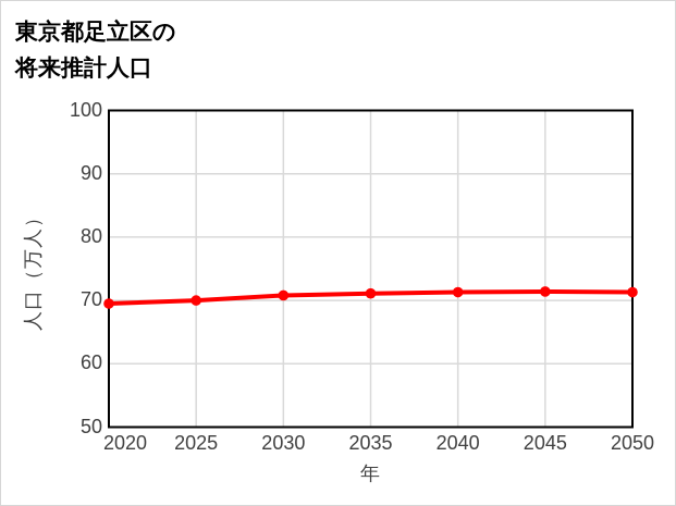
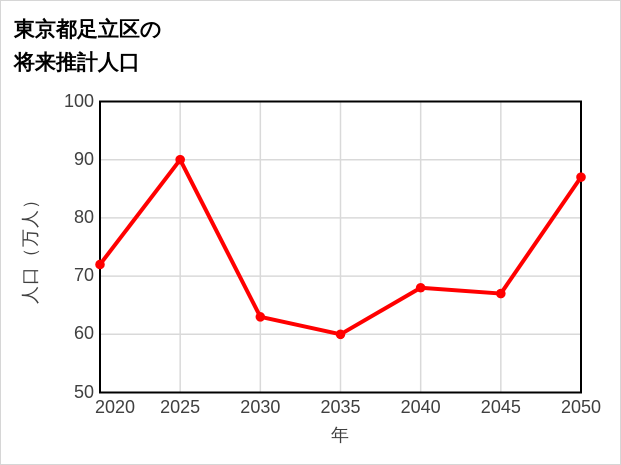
2020: 70 -> 72
2025: 70 -> 90
2030: 71 -> 63
2035: 71 -> 60
2040: 71 -> 68
2045: 71 -> 67
2050: 71 -> 87
